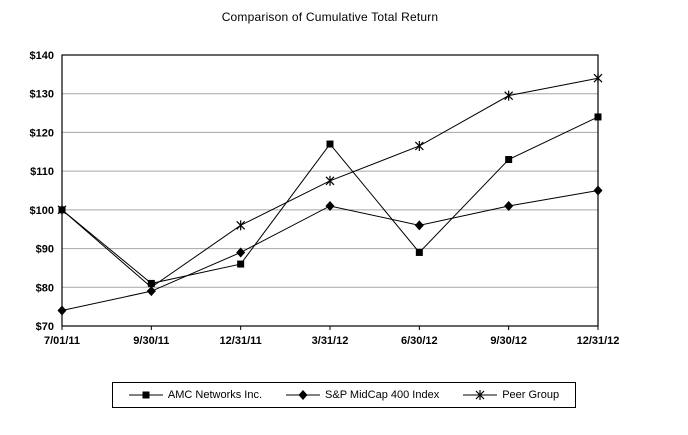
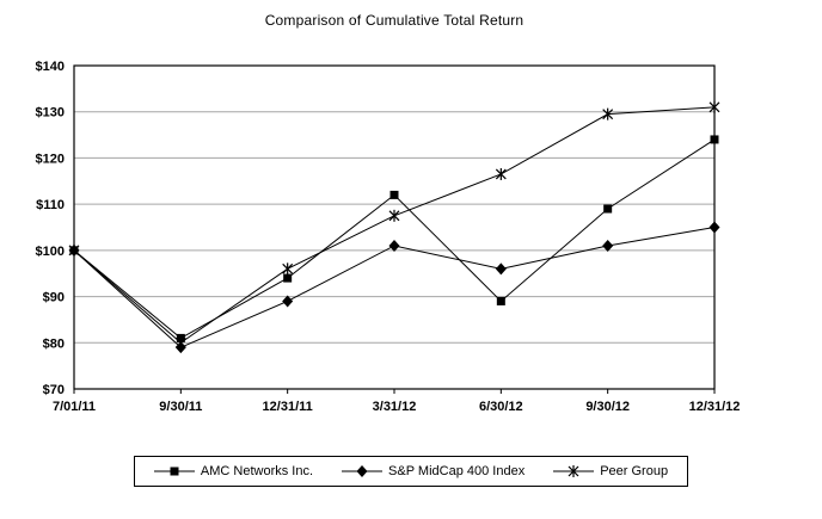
S&P MidCap 400 Index/7/01/11: $74 -> $100
AMC Networks Inc./12/31/11: $86 -> $94
AMC Networks Inc./3/31/12: $117 -> $112
AMC Networks Inc./9/30/12: $113 -> $109
Peer Group/12/31/12: $134 -> $131
